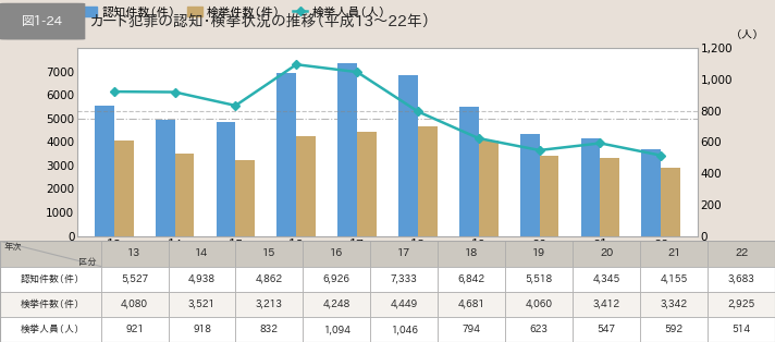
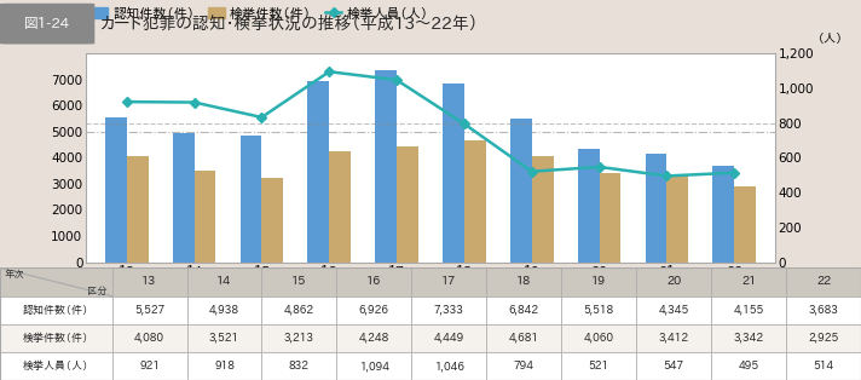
検挙人員（人）/19: 623 -> 521
検挙人員（人）/21: 592 -> 495
